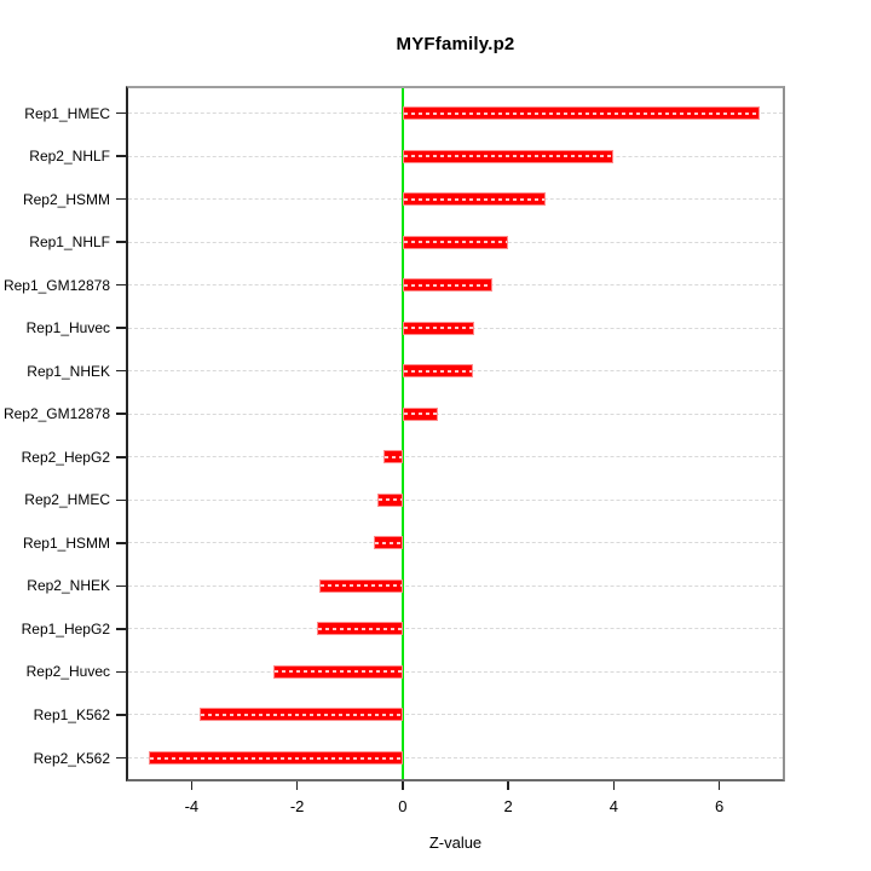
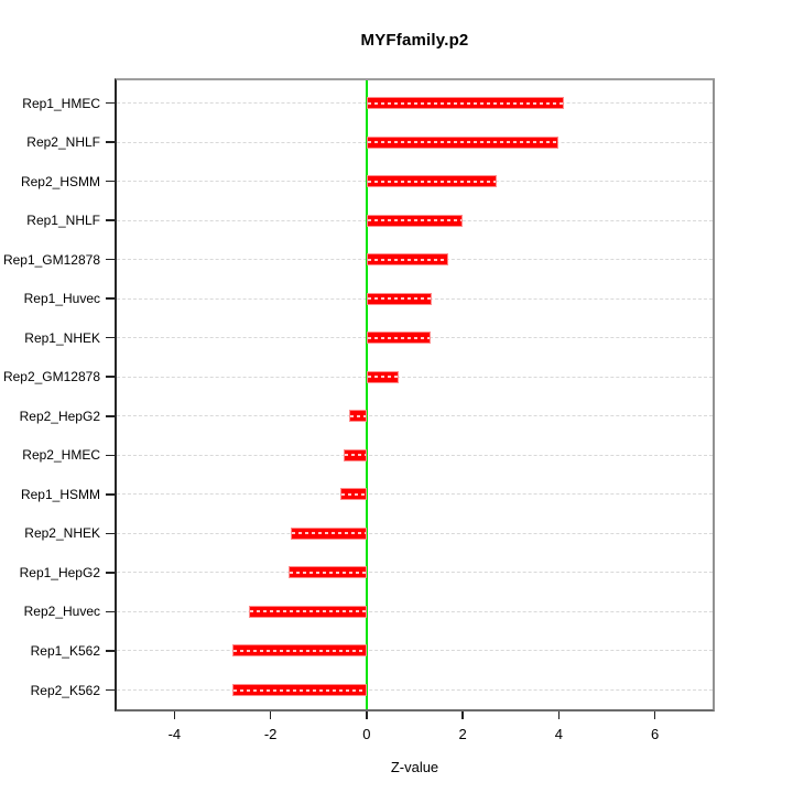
Rep1_HMEC: 6.8 -> 4.1
Rep1_K562: -3.8 -> -2.8
Rep2_K562: -4.8 -> -2.8
